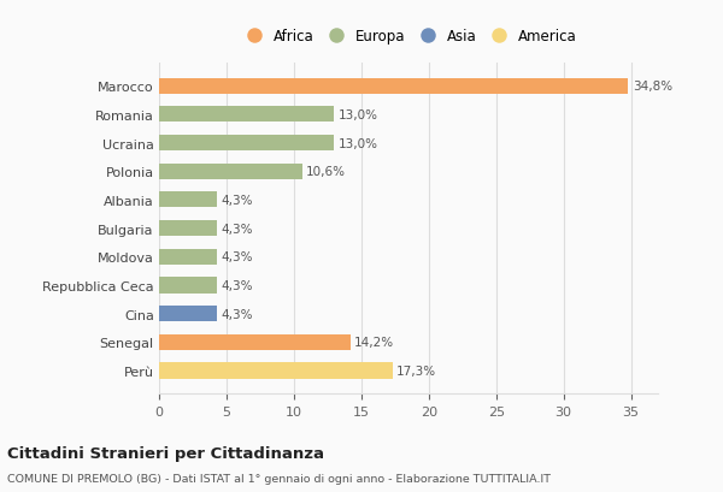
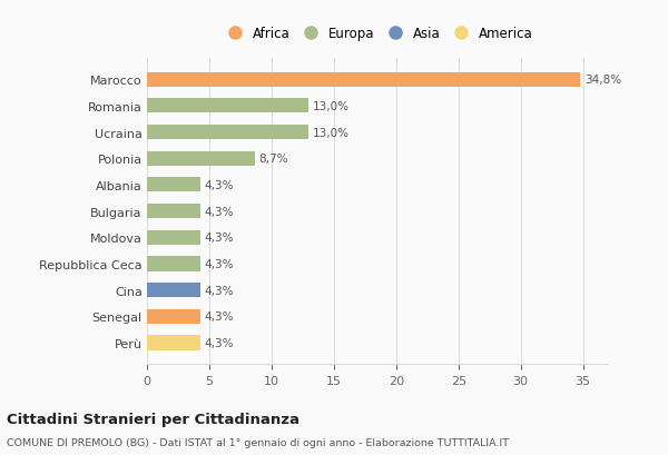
Polonia: 10,6% -> 8,7%
Senegal: 14,2% -> 4,3%
Perù: 17,3% -> 4,3%
